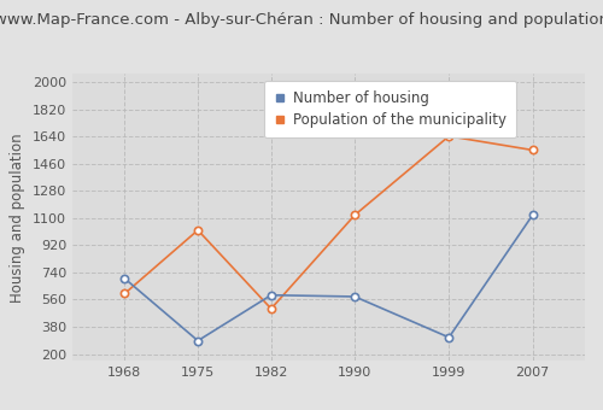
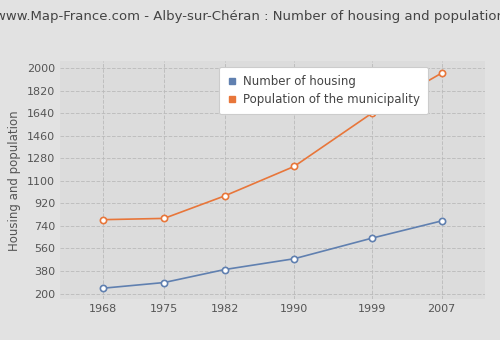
Number of housing/1968: 700 -> 240
Population of the municipality/1968: 600 -> 790
Population of the municipality/1975: 1020 -> 800
Number of housing/1982: 590 -> 390
Population of the municipality/1982: 500 -> 980
Number of housing/1990: 580 -> 480
Population of the municipality/1990: 1120 -> 1220
Number of housing/1999: 310 -> 640
Number of housing/2007: 1120 -> 780
Population of the municipality/2007: 1550 -> 1960
